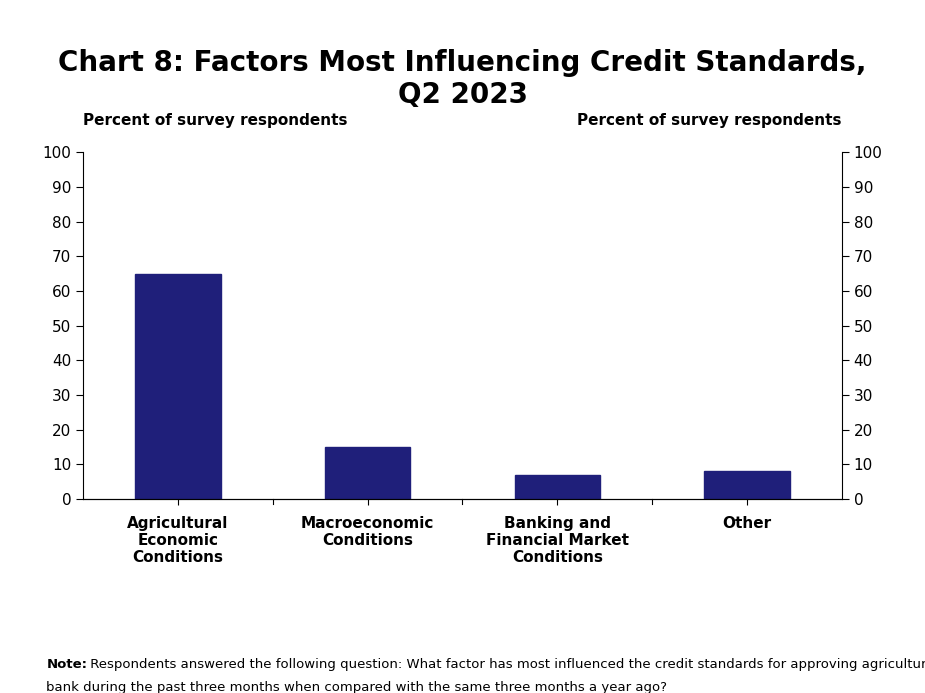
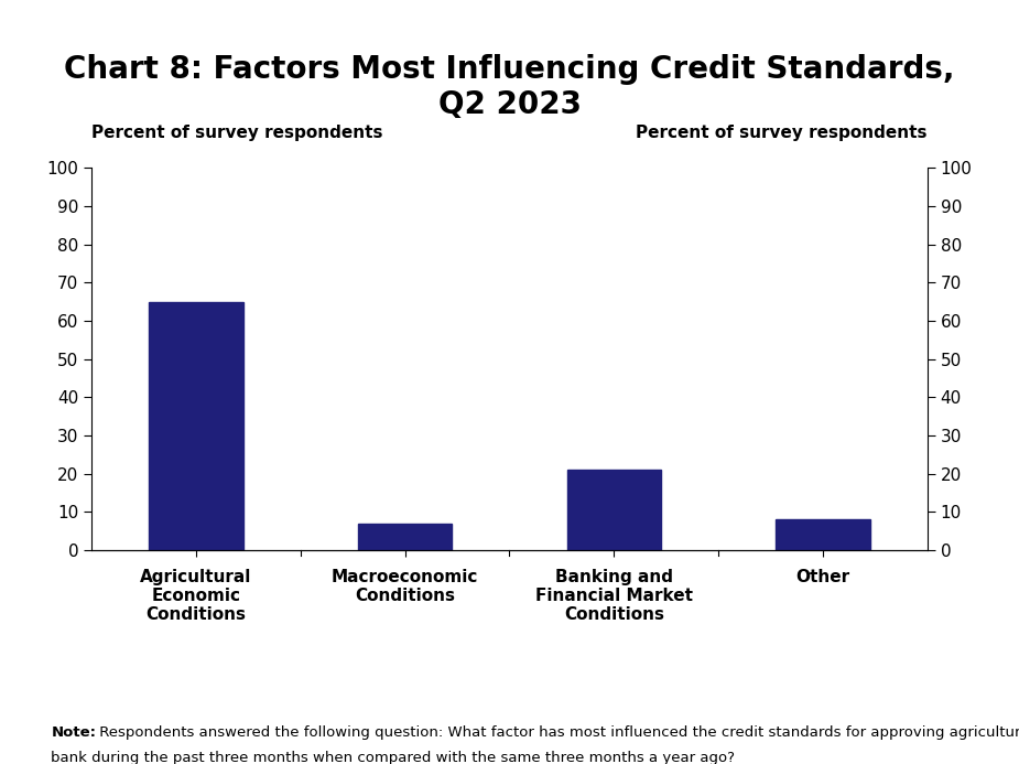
Macroeconomic Conditions: 15 -> 7
Banking and Financial Market Conditions: 7 -> 21
